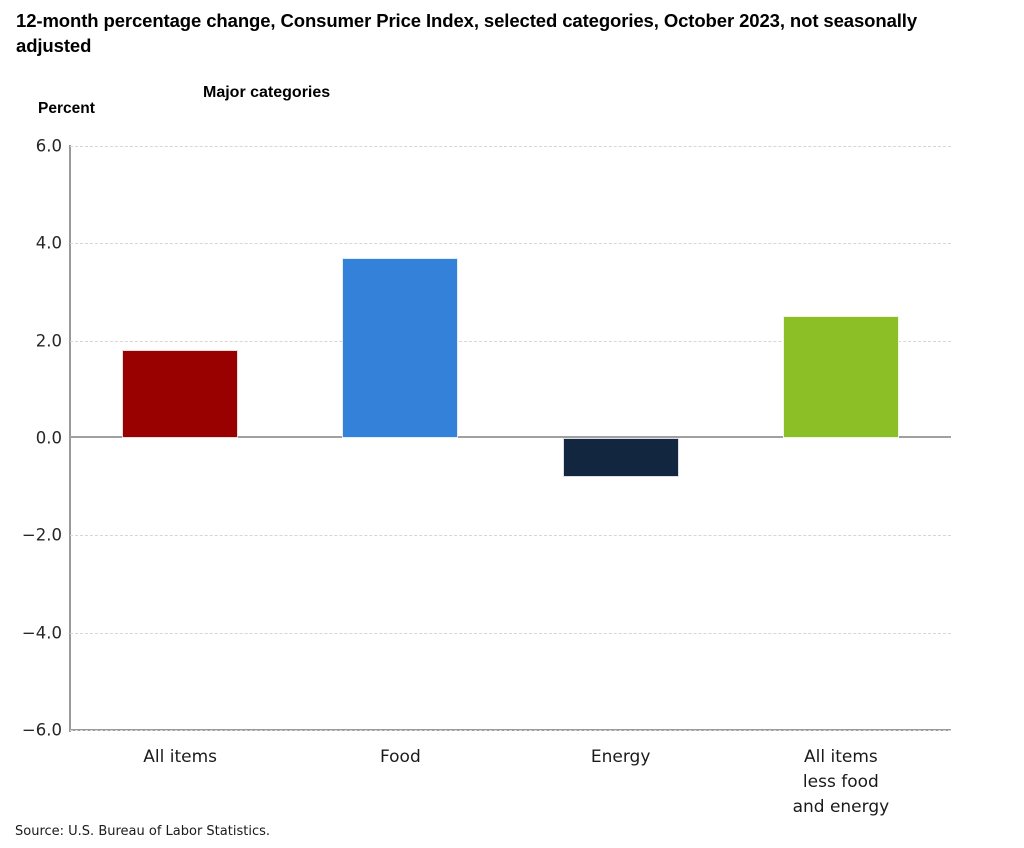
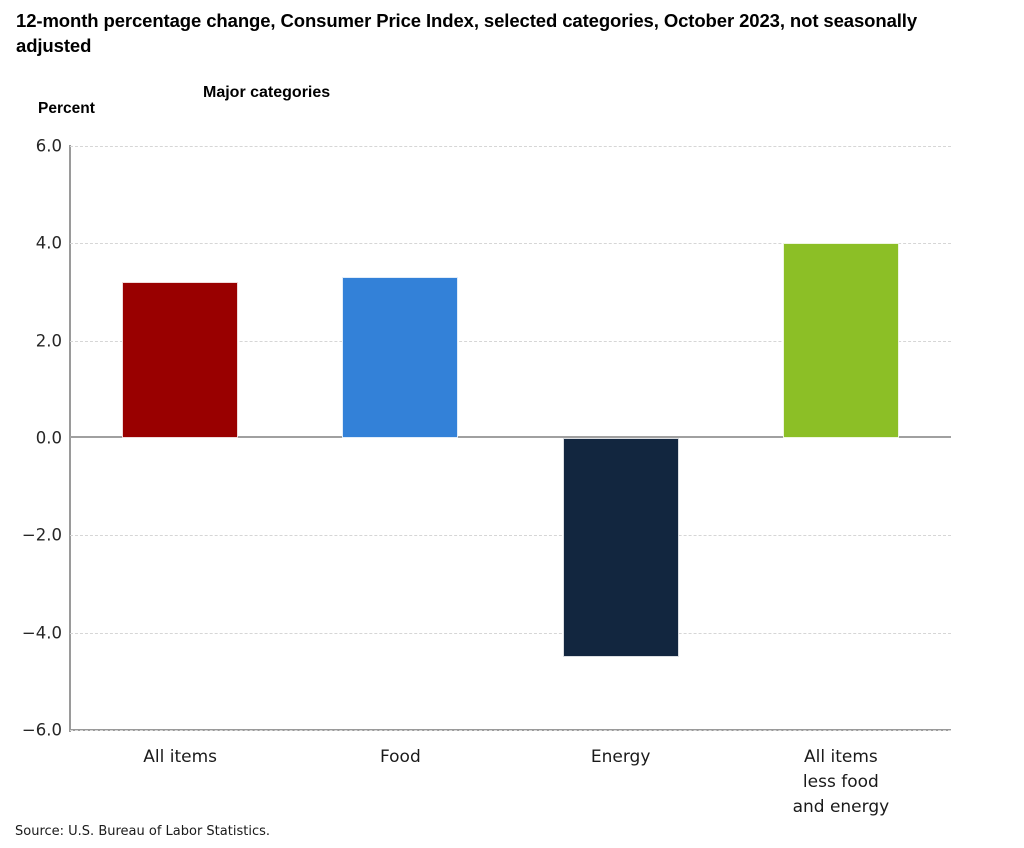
All items: 1.8 -> 3.2
Food: 3.7 -> 3.3
Energy: -0.8 -> -4.5
All items less food and energy: 2.5 -> 4.0
